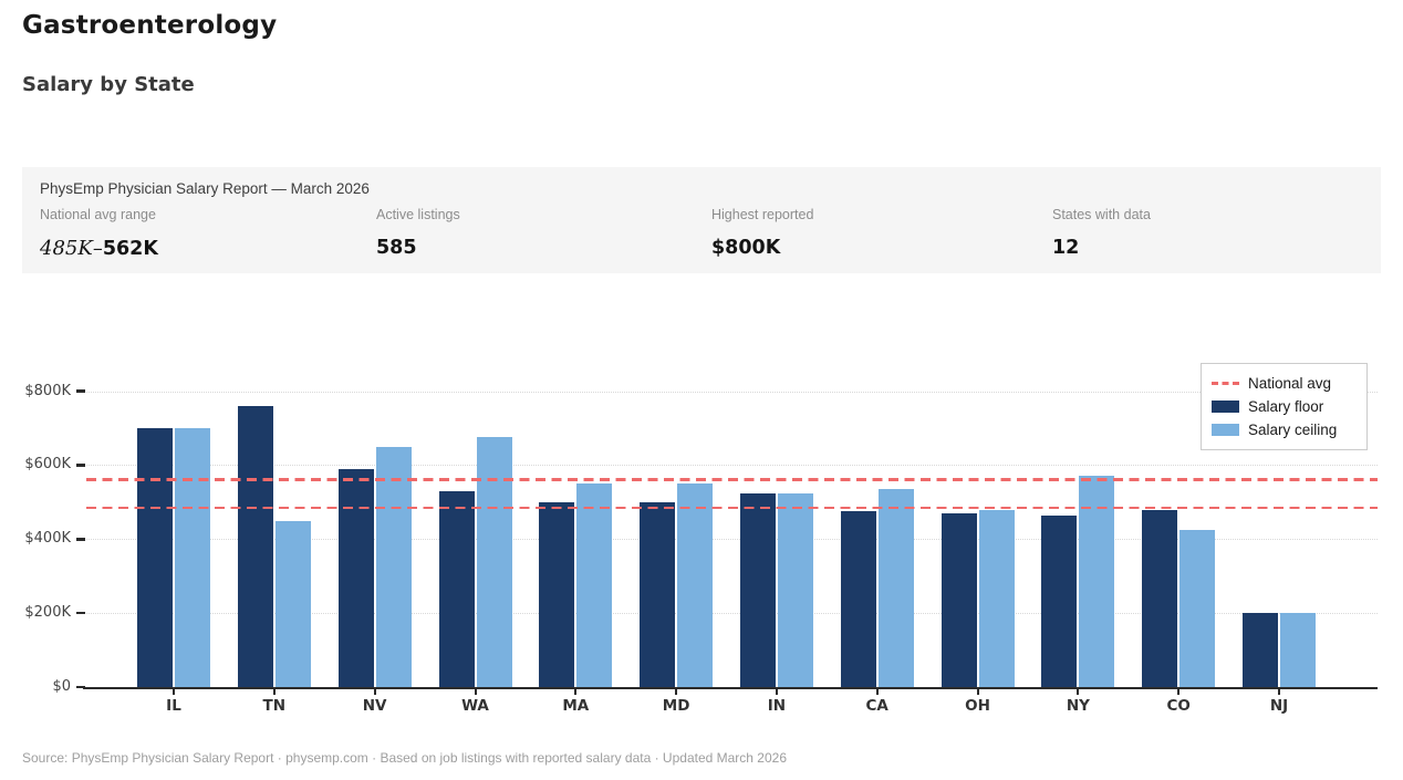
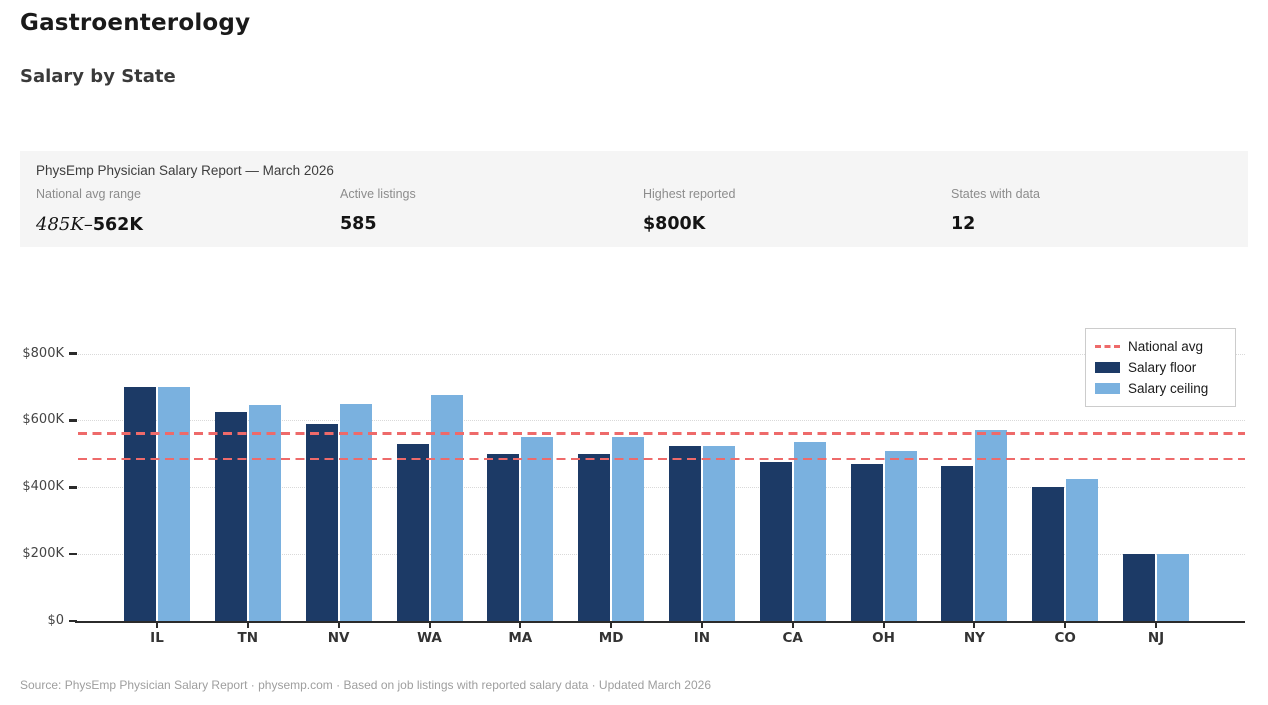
Salary floor/TN: $760K -> $620K
Salary ceiling/TN: $450K -> $640K
Salary ceiling/OH: $480K -> $510K
Salary floor/CO: $480K -> $400K
